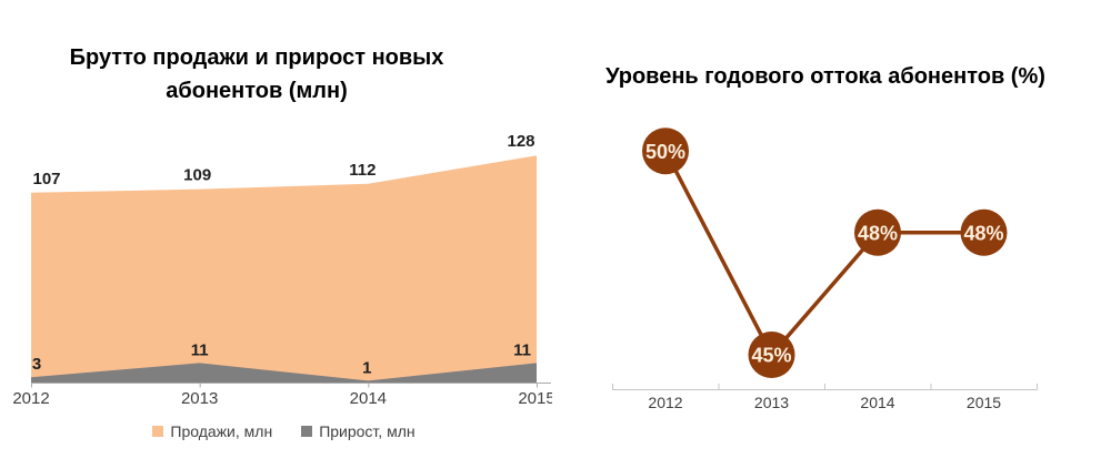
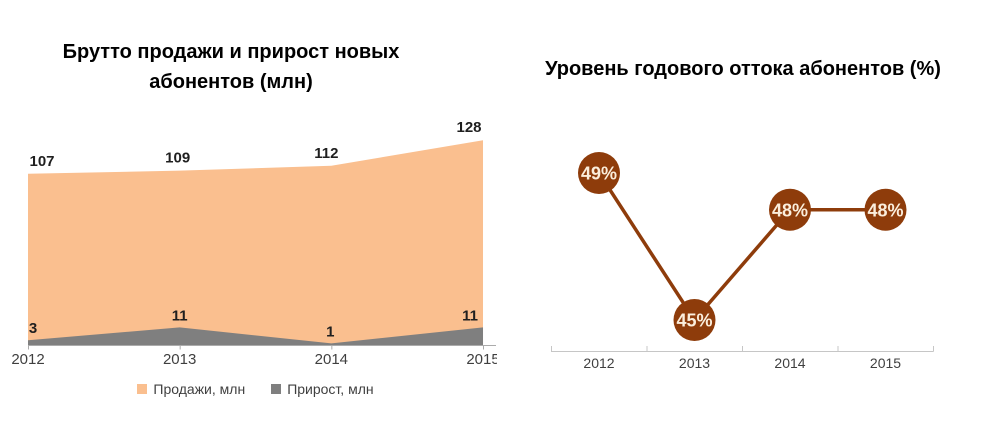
Уровень годового оттока абонентов (%)/2012: 50% -> 49%
